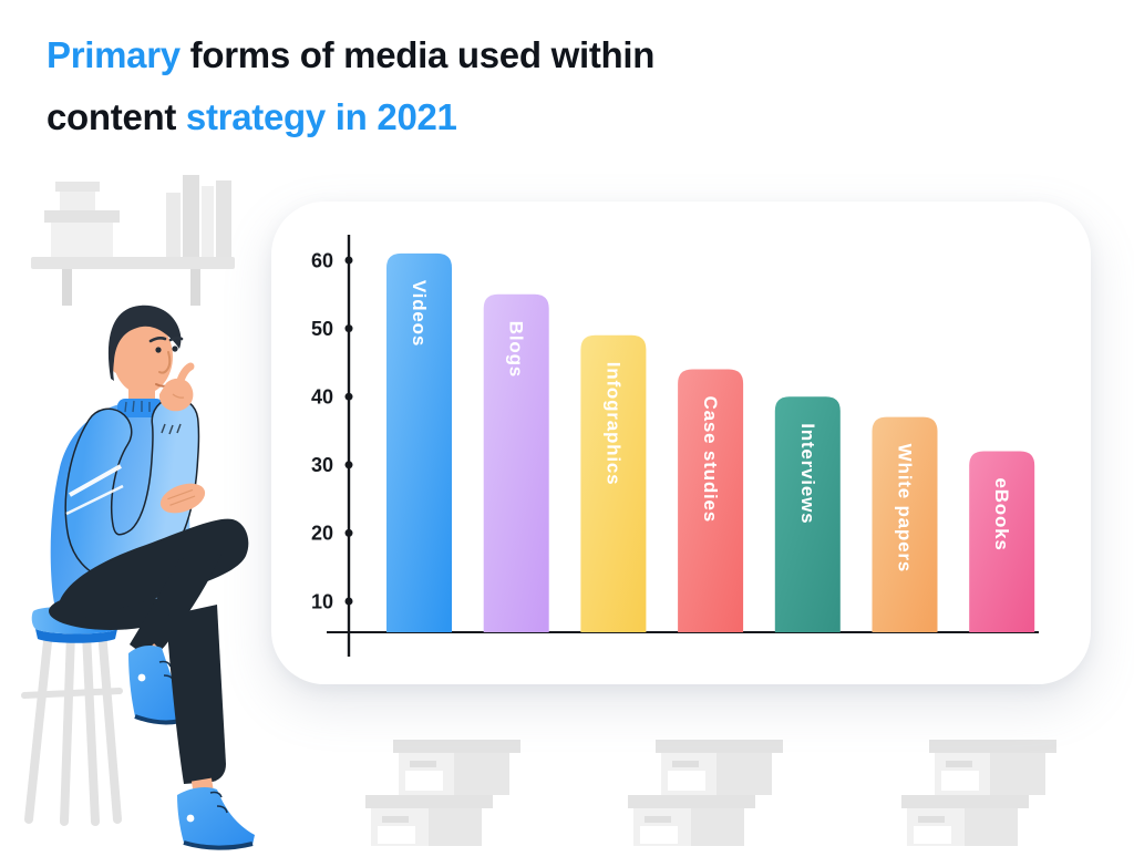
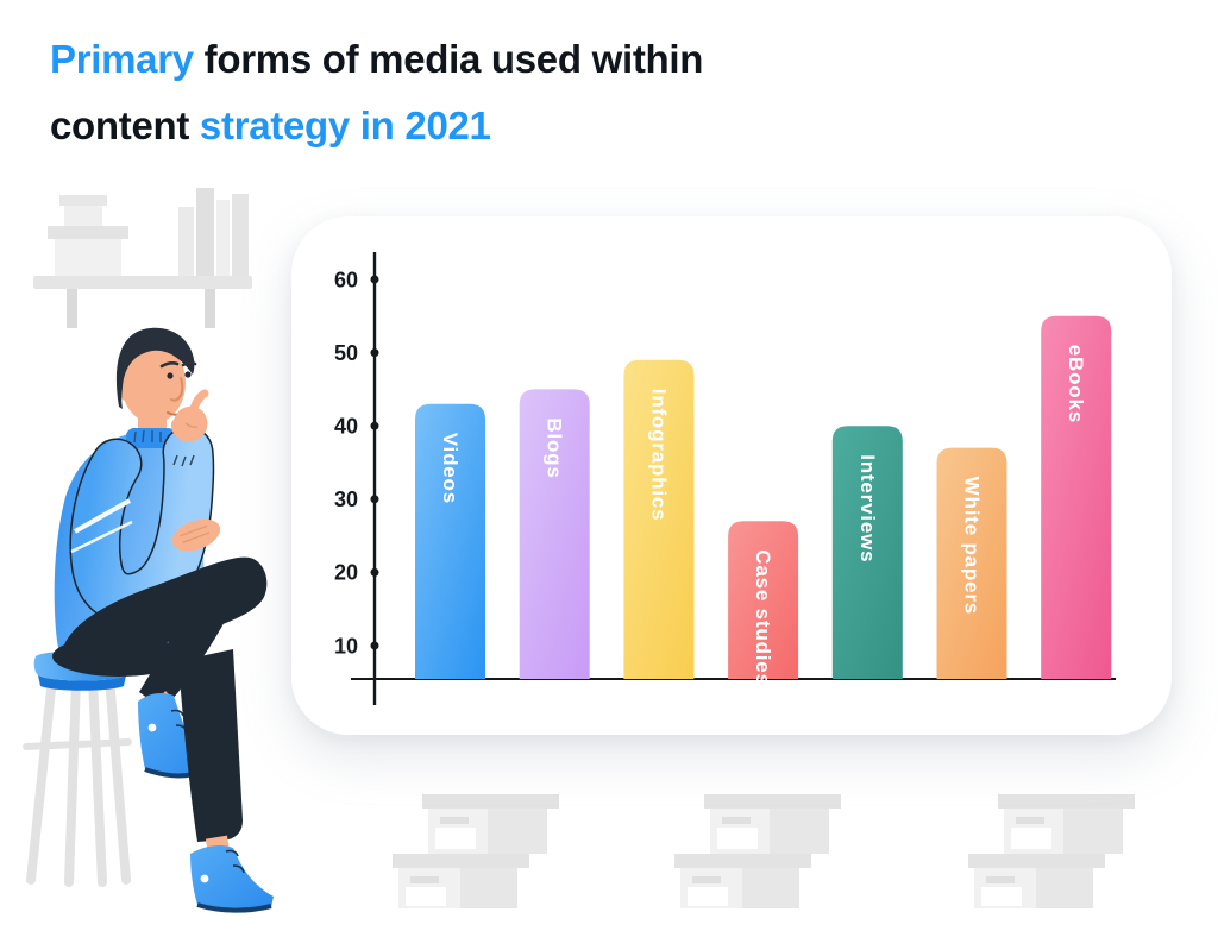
Videos: 61 -> 43
Blogs: 55 -> 45
Case studies: 44 -> 27
eBooks: 32 -> 55
